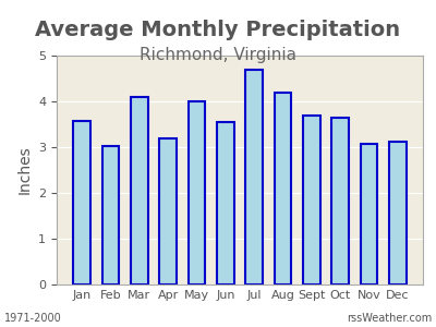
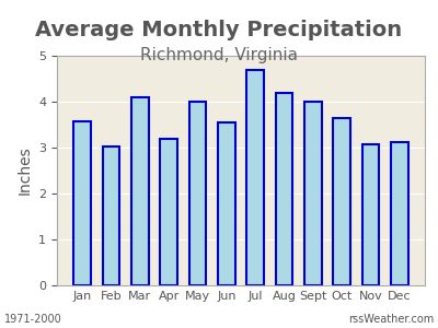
Sept: 3.70 -> 4.00
